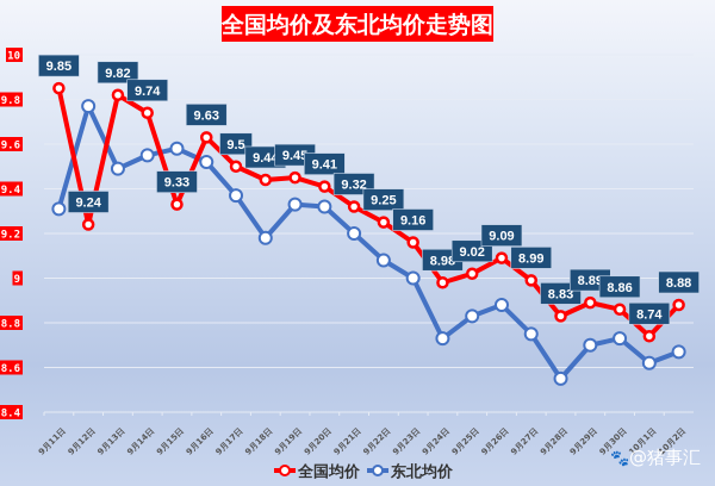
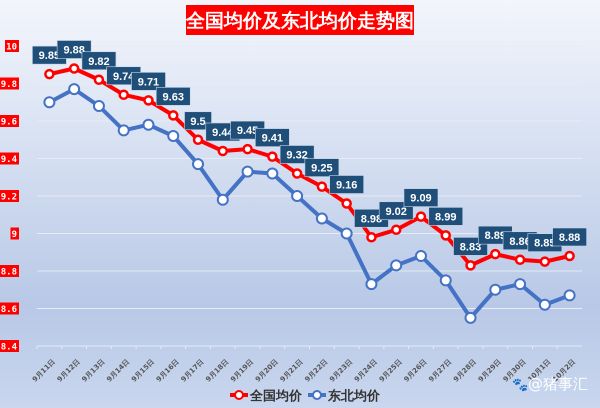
东北均价/9月11日: 9.31 -> 9.70
全国均价/9月12日: 9.24 -> 9.88
东北均价/9月13日: 9.49 -> 9.68
全国均价/9月15日: 9.33 -> 9.71
全国均价/10月1日: 8.74 -> 8.85
